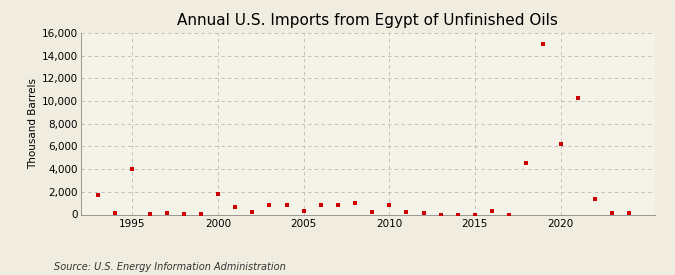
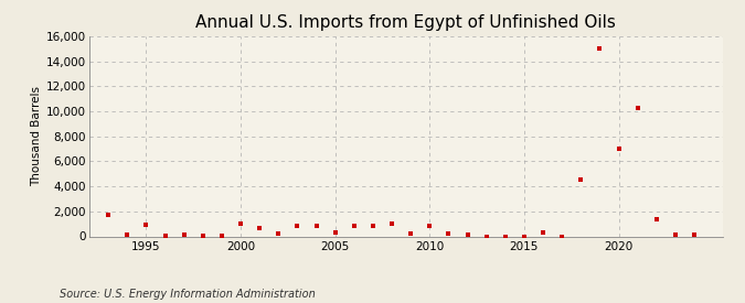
1995: 4,000 -> 900
2000: 1,800 -> 1,000
2020: 6,200 -> 7,000
